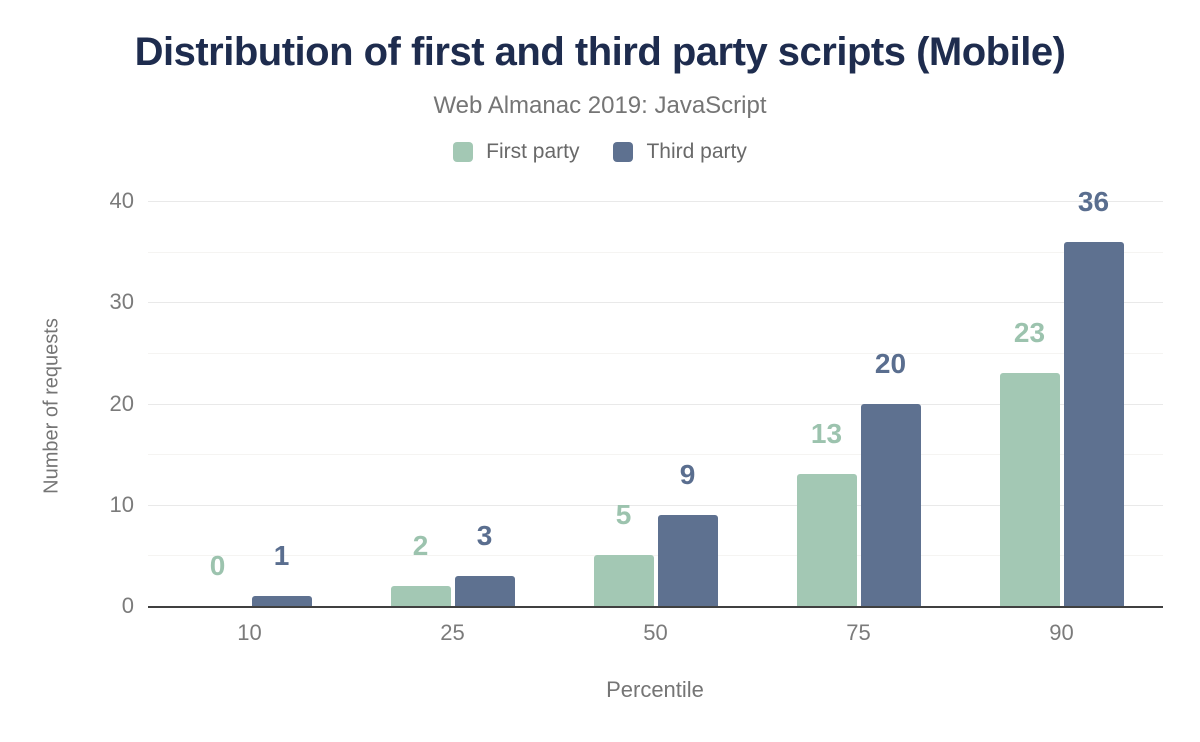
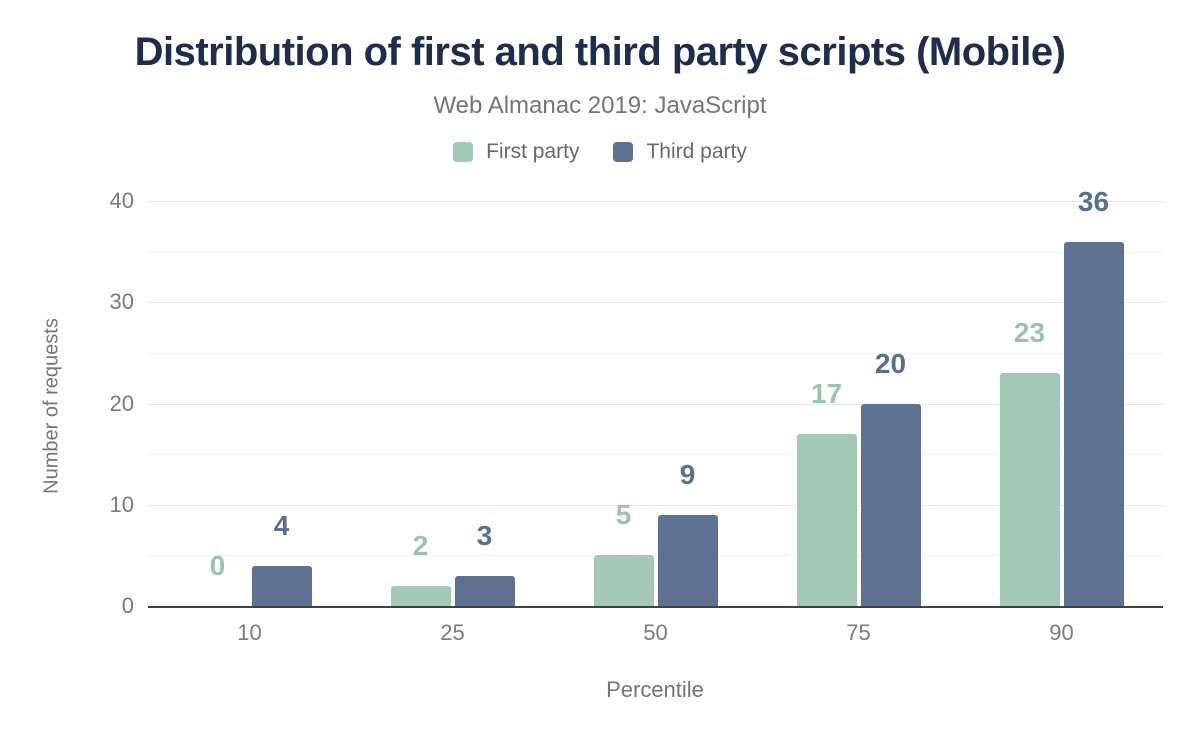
Third party/10: 1 -> 4
First party/75: 13 -> 17
